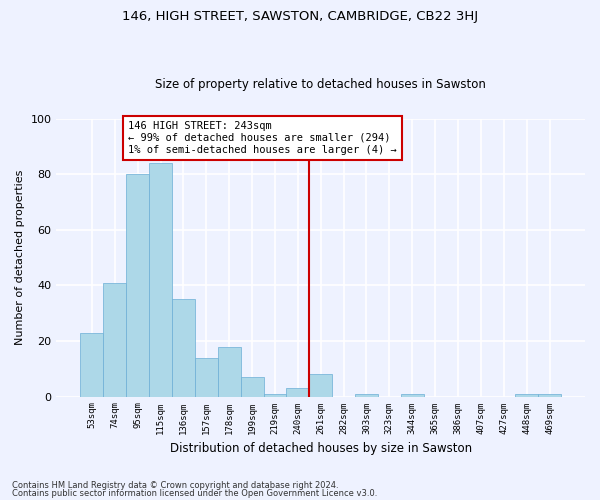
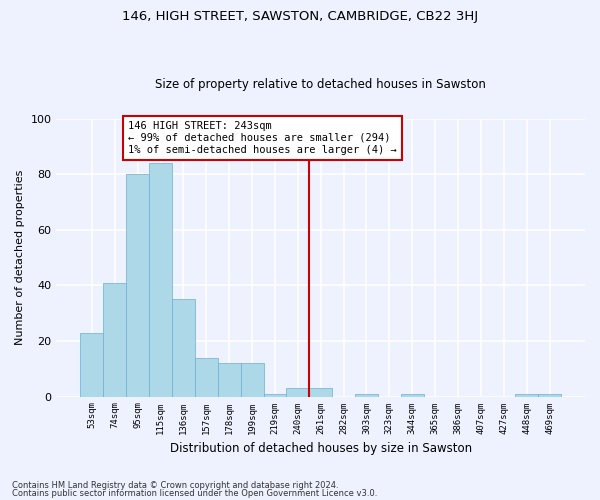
178sqm: 18 -> 12
199sqm: 7 -> 12
261sqm: 8 -> 3
